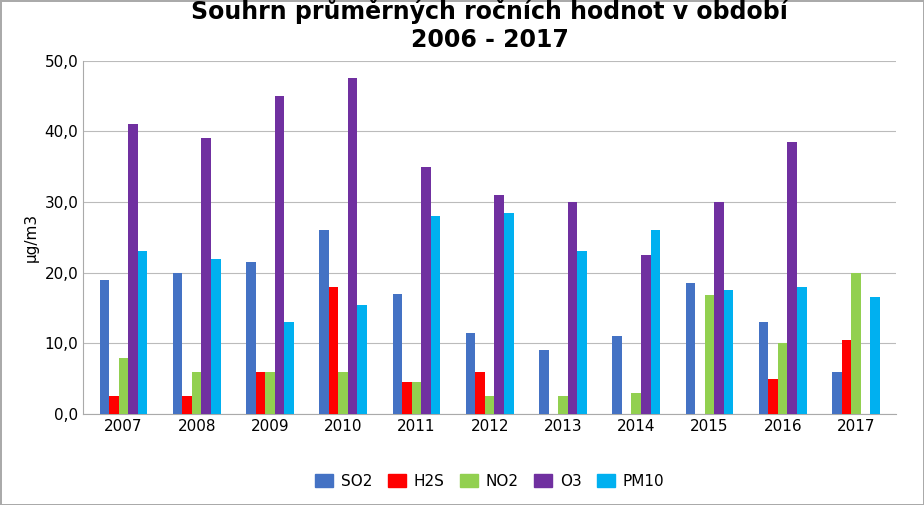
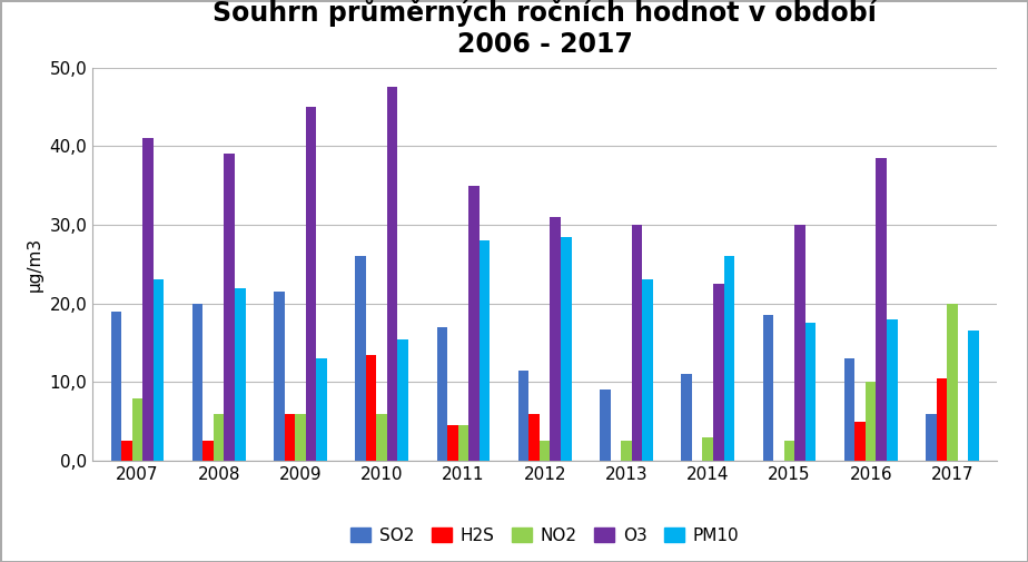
H2S/2010: 18,0 -> 13,5
NO2/2015: 16,8 -> 2,5
